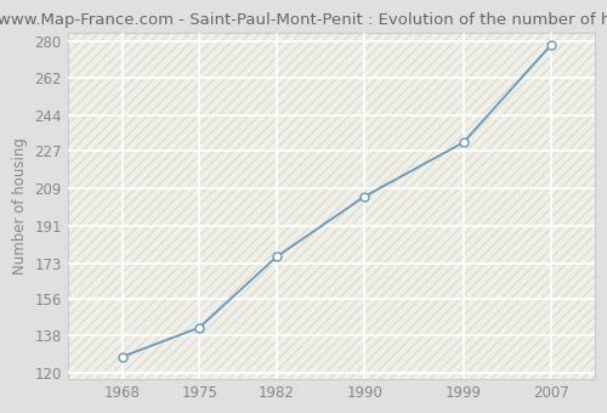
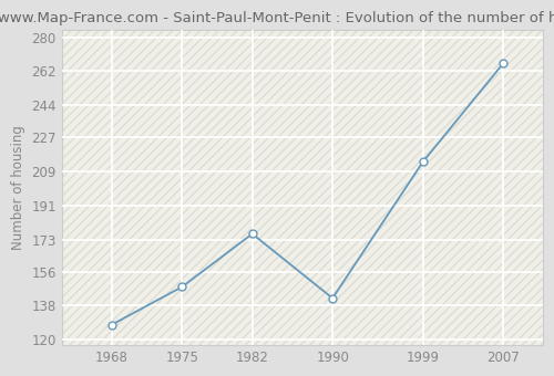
1975: 142 -> 148
1990: 205 -> 142
1999: 231 -> 214
2007: 278 -> 266
